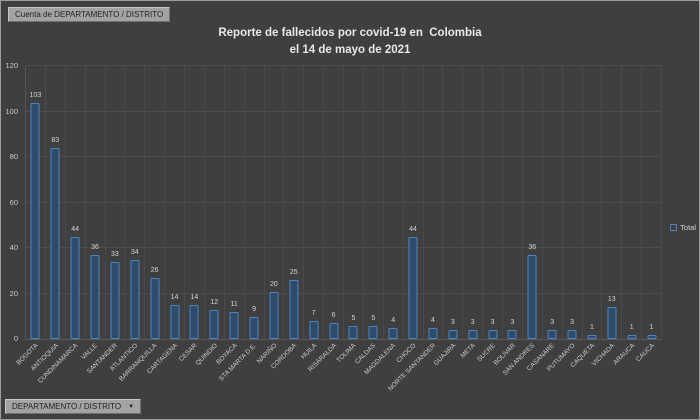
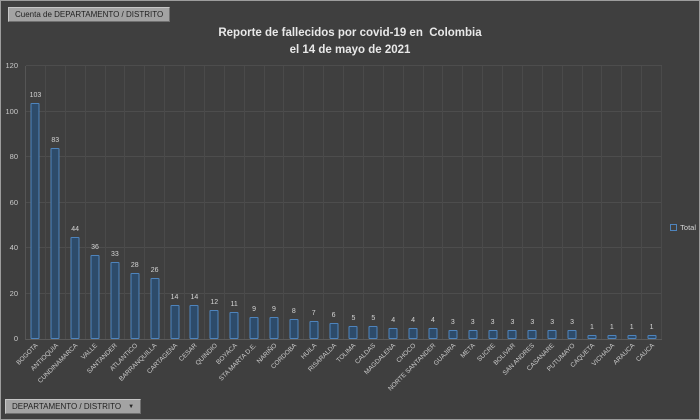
ATLANTICO: 34 -> 28
NARIÑO: 20 -> 9
CORDOBA: 25 -> 8
CHOCO: 44 -> 4
SAN ANDRES: 36 -> 3
VICHADA: 13 -> 1
